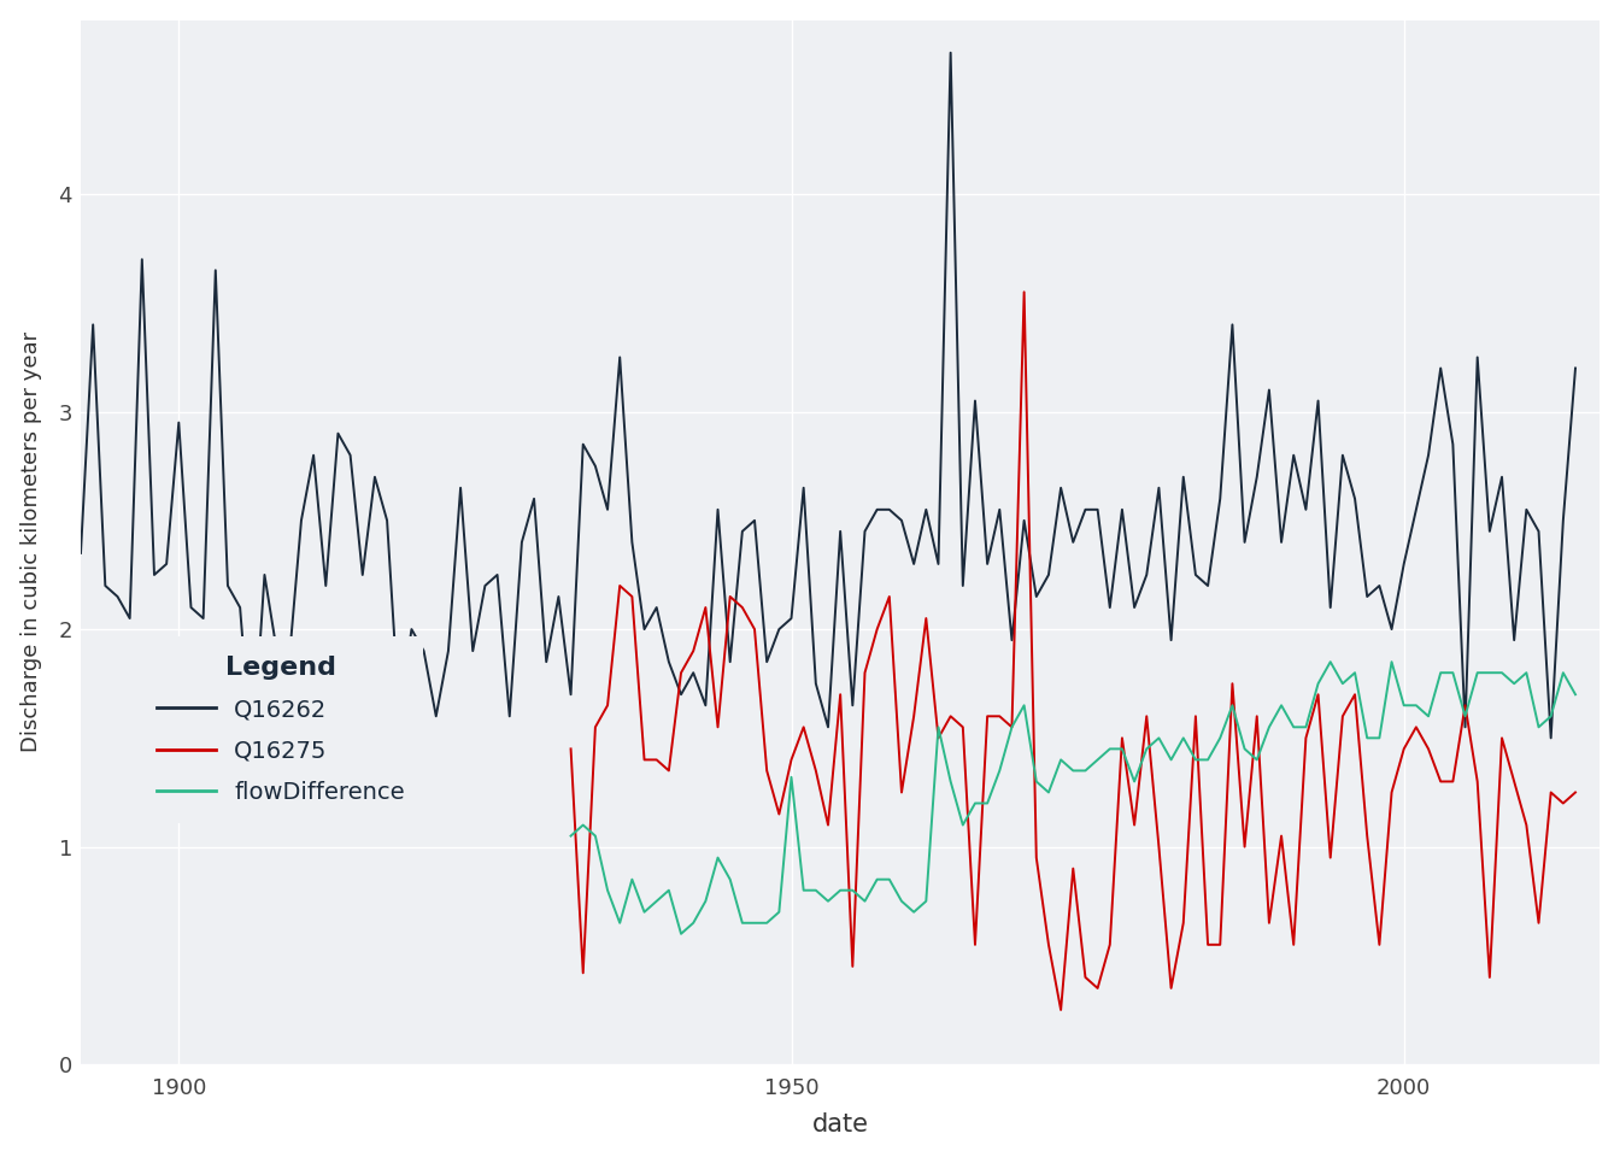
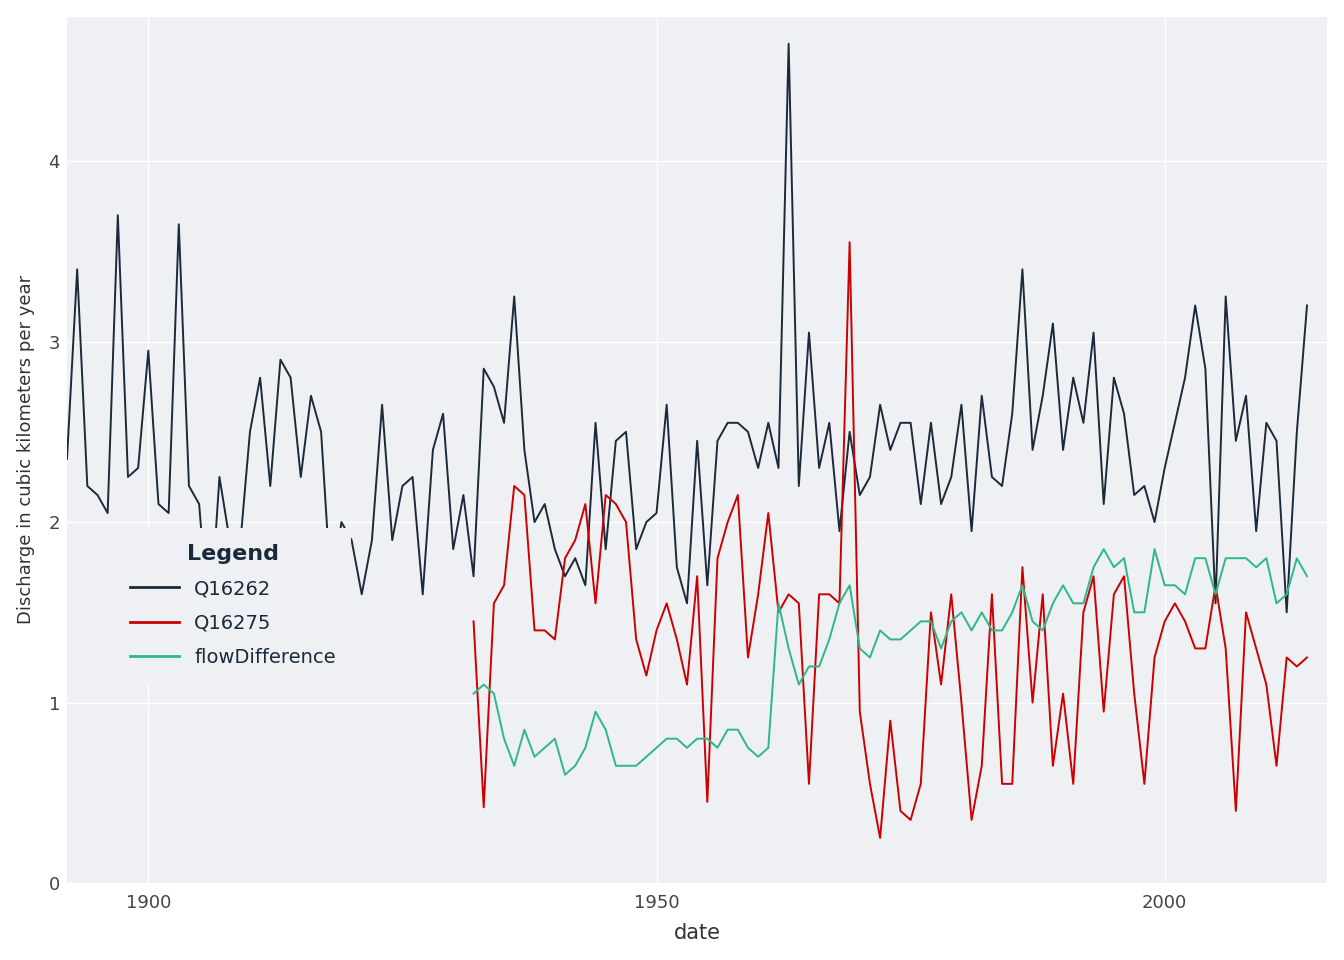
flowDifference/1950: 1.32 -> 0.75
